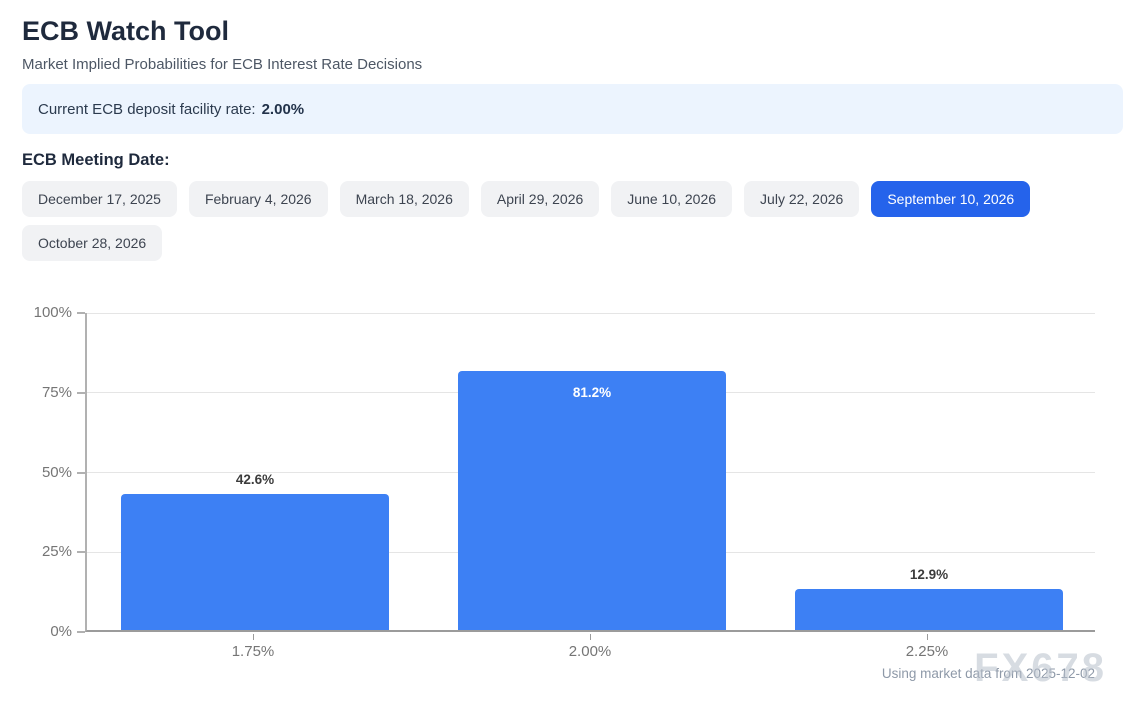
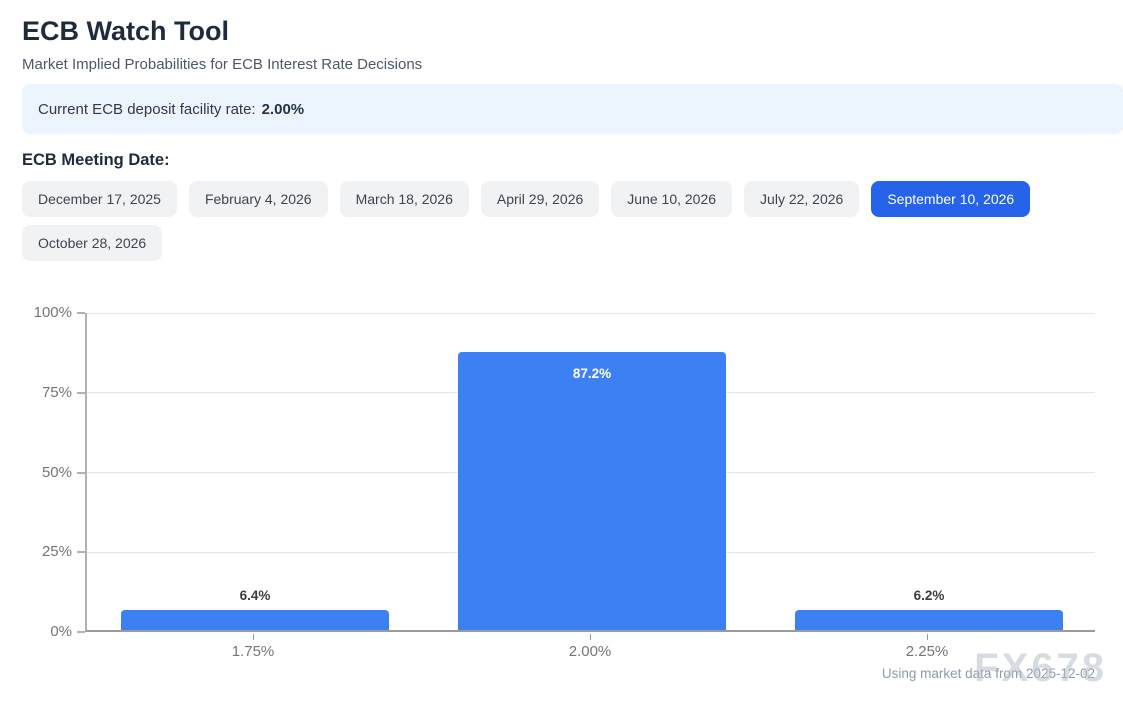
1.75%: 42.6% -> 6.4%
2.00%: 81.2% -> 87.2%
2.25%: 12.9% -> 6.2%
